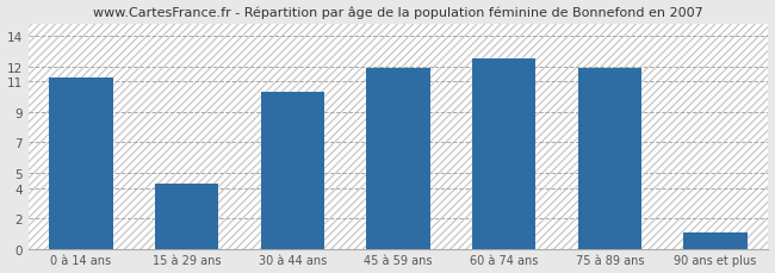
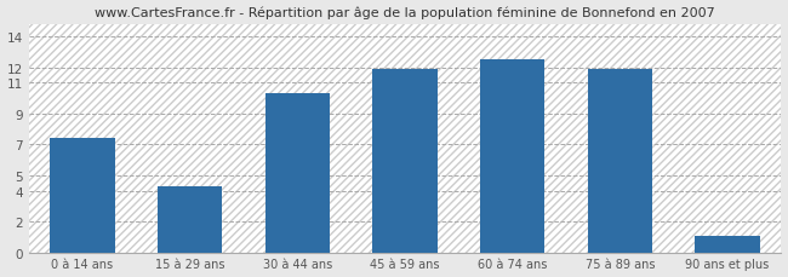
0 à 14 ans: 11.3 -> 7.4
